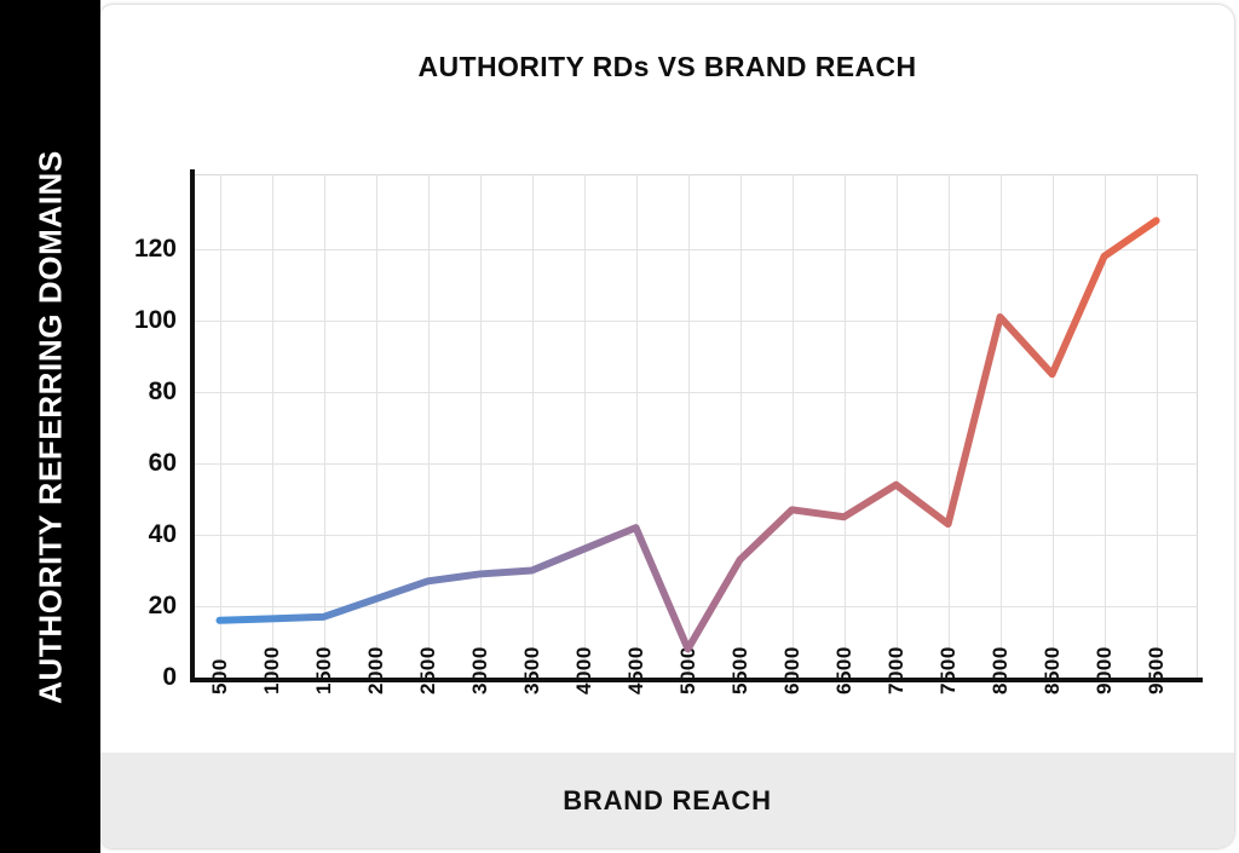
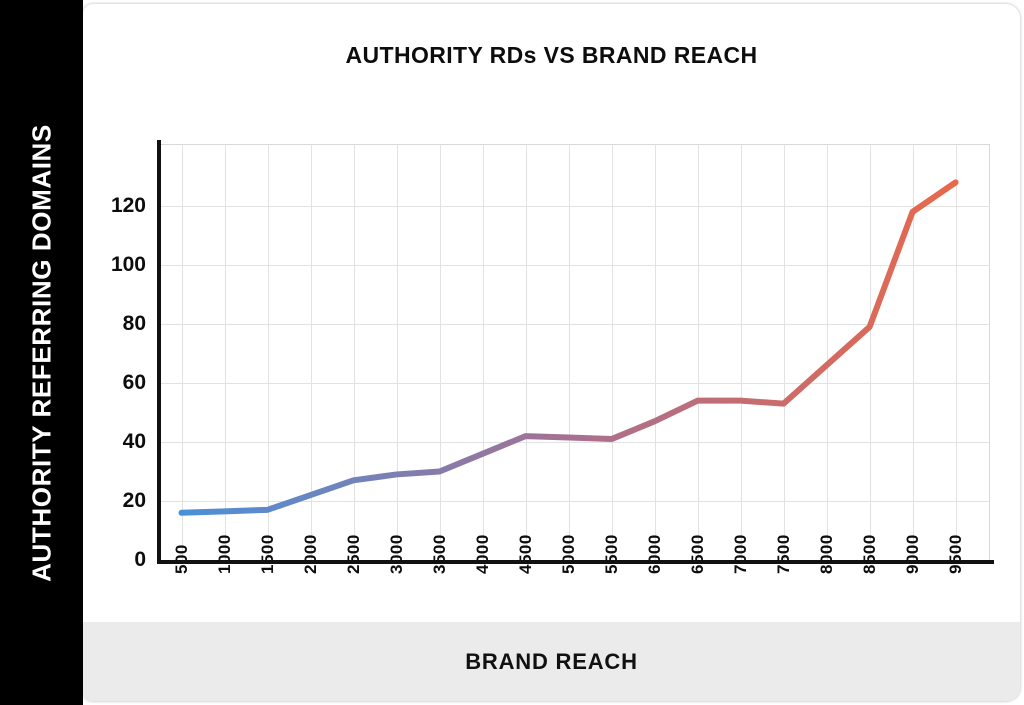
5000: 8 -> 42
5500: 33 -> 41
6500: 45 -> 54
7500: 43 -> 53
8000: 101 -> 66
8500: 85 -> 79
